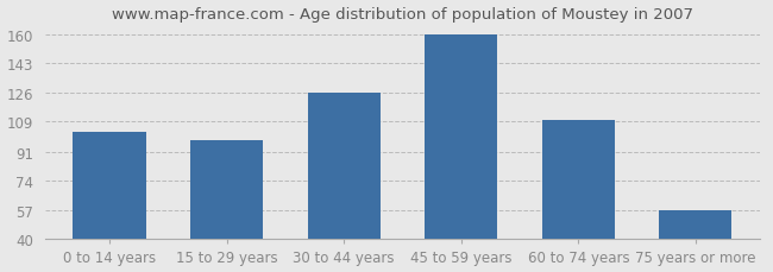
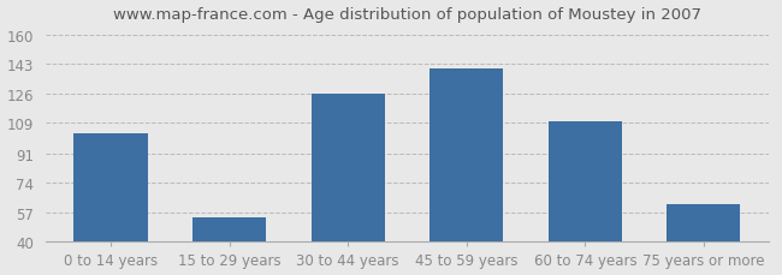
15 to 29 years: 98 -> 54
45 to 59 years: 160 -> 140
75 years or more: 57 -> 62
